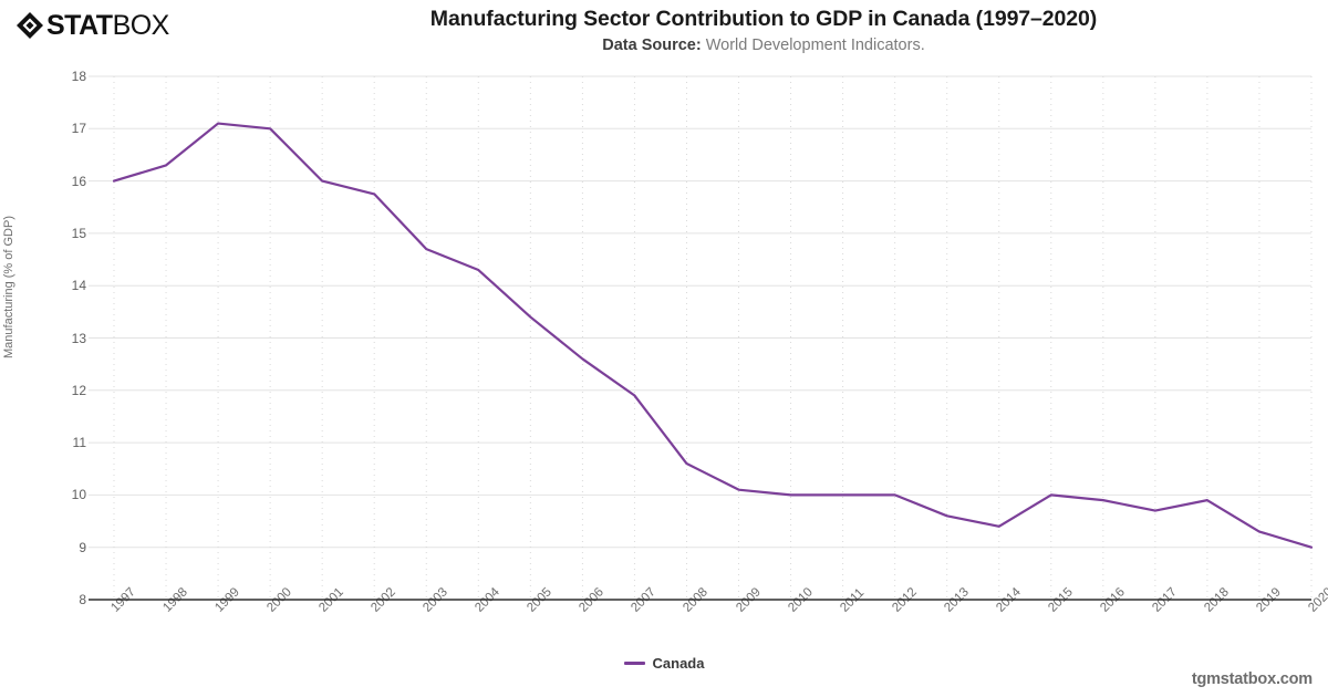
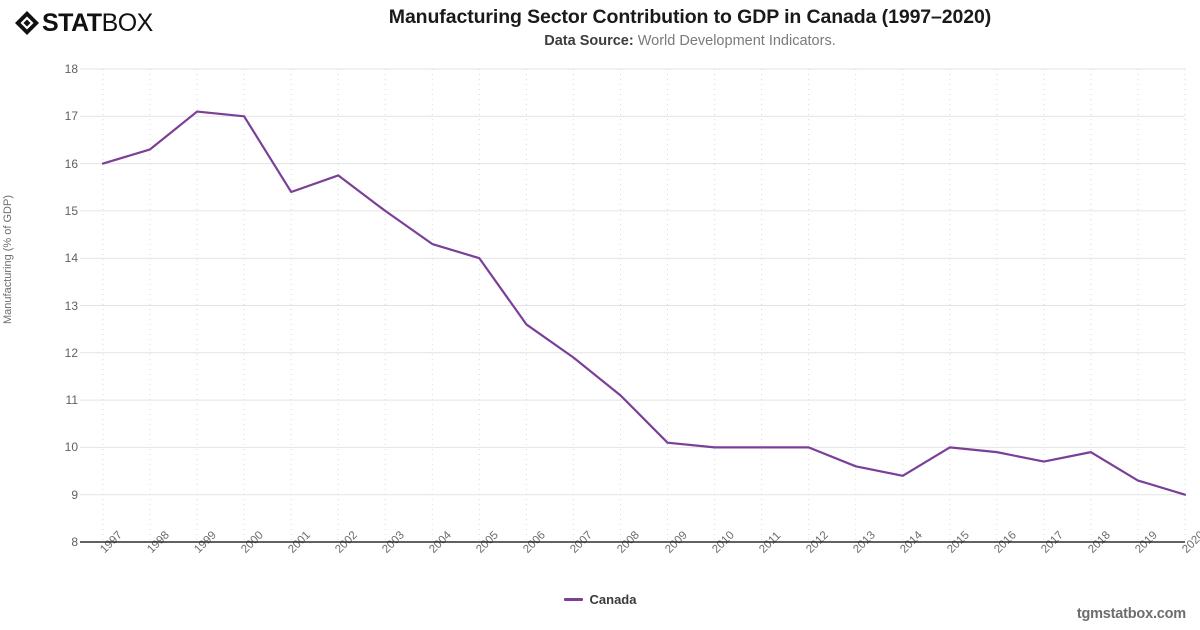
2001: 16.0 -> 15.4
2003: 14.7 -> 15.0
2005: 13.4 -> 14.0
2008: 10.6 -> 11.1
